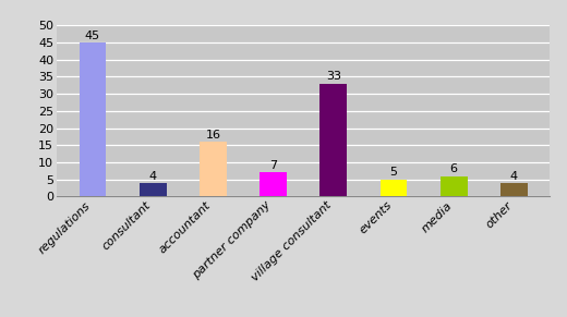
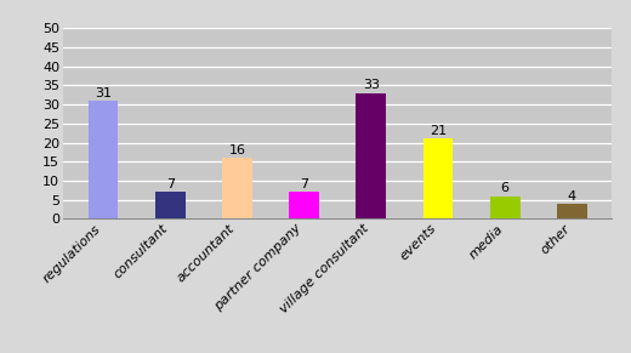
regulations: 45 -> 31
consultant: 4 -> 7
events: 5 -> 21
